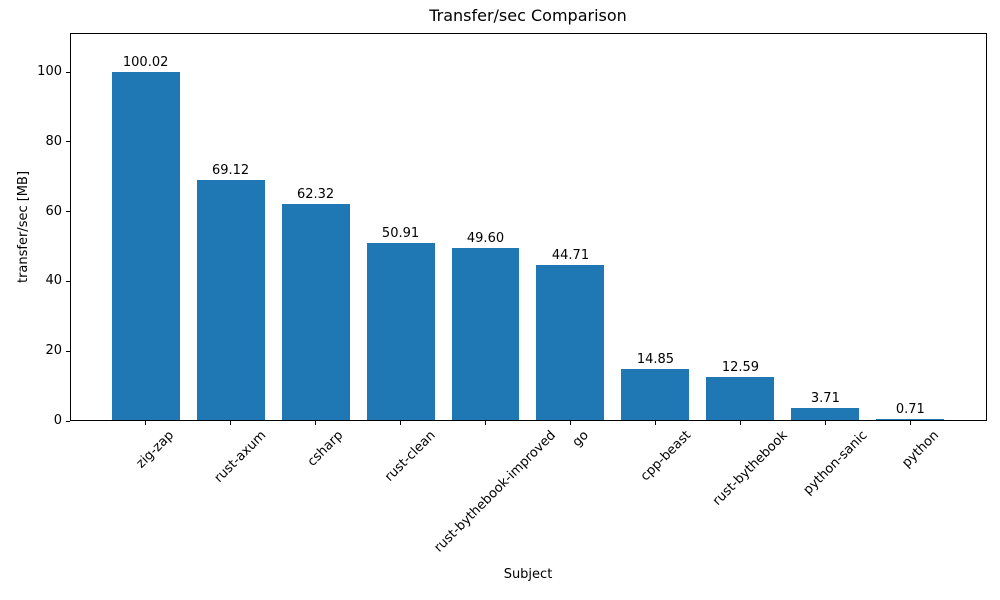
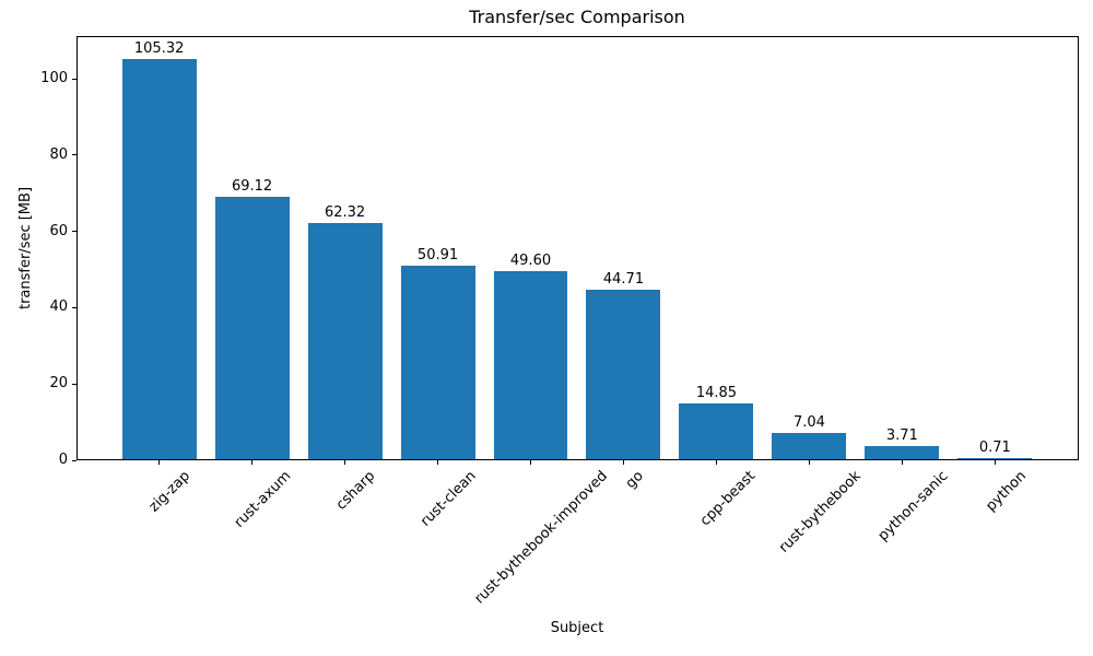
zig-zap: 100.02 -> 105.32
rust-bythebook: 12.59 -> 7.04
